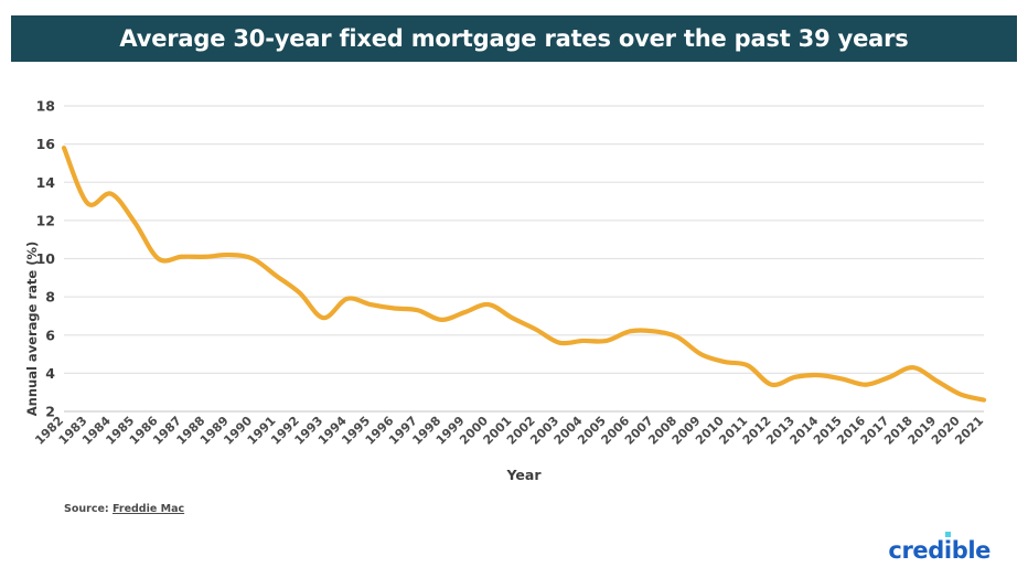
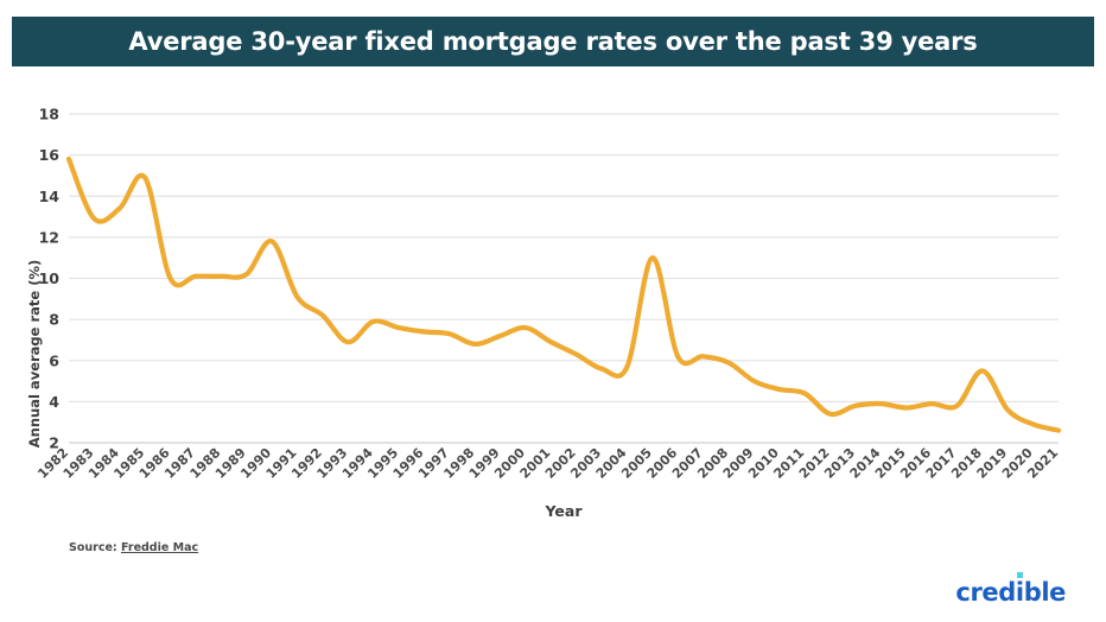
1985: 11.9 -> 14.9
1990: 10.0 -> 11.8
2005: 5.7 -> 11.0
2016: 3.4 -> 3.9
2018: 4.3 -> 5.5
